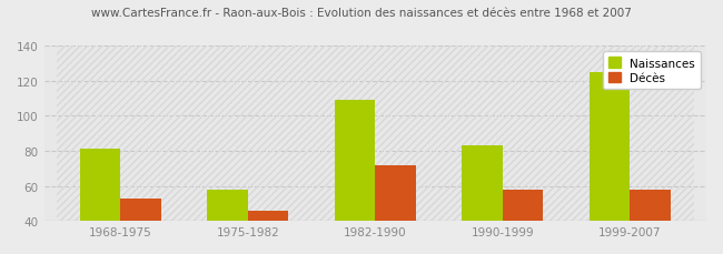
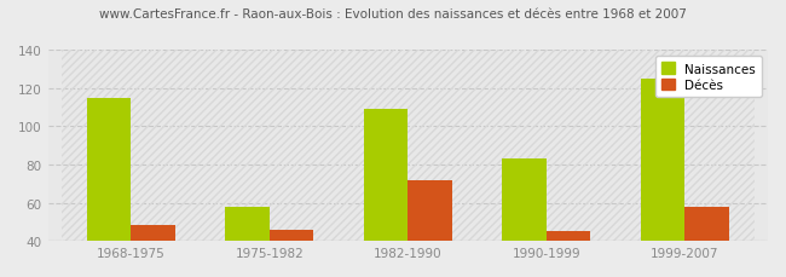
Naissances/1968-1975: 81 -> 115
Décès/1968-1975: 53 -> 48
Décès/1990-1999: 58 -> 45
